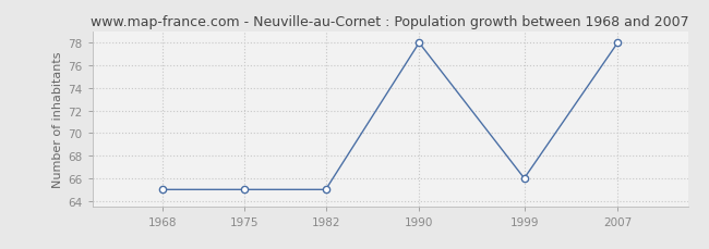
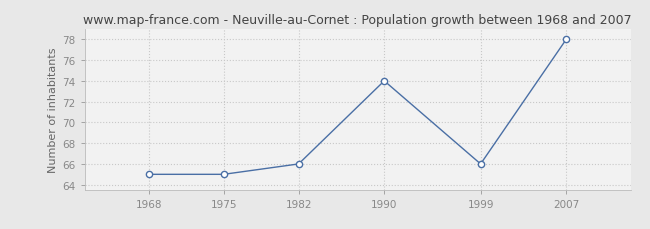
1982: 65 -> 66
1990: 78 -> 74
